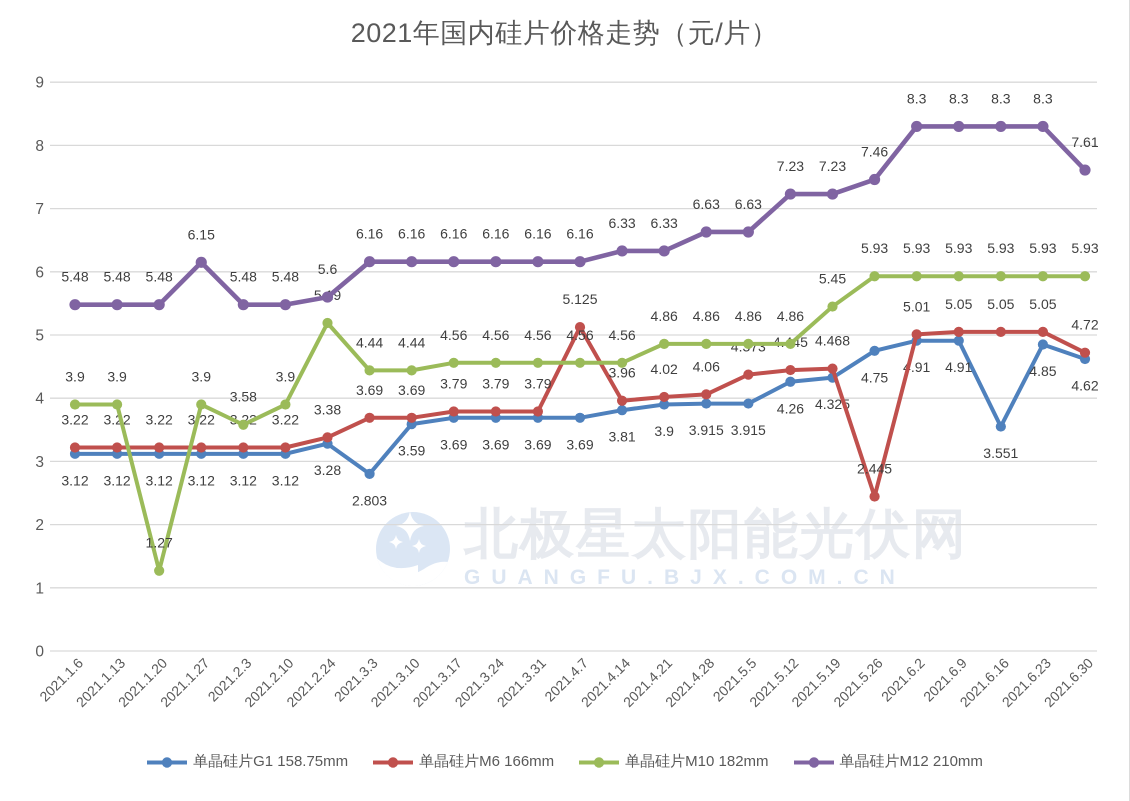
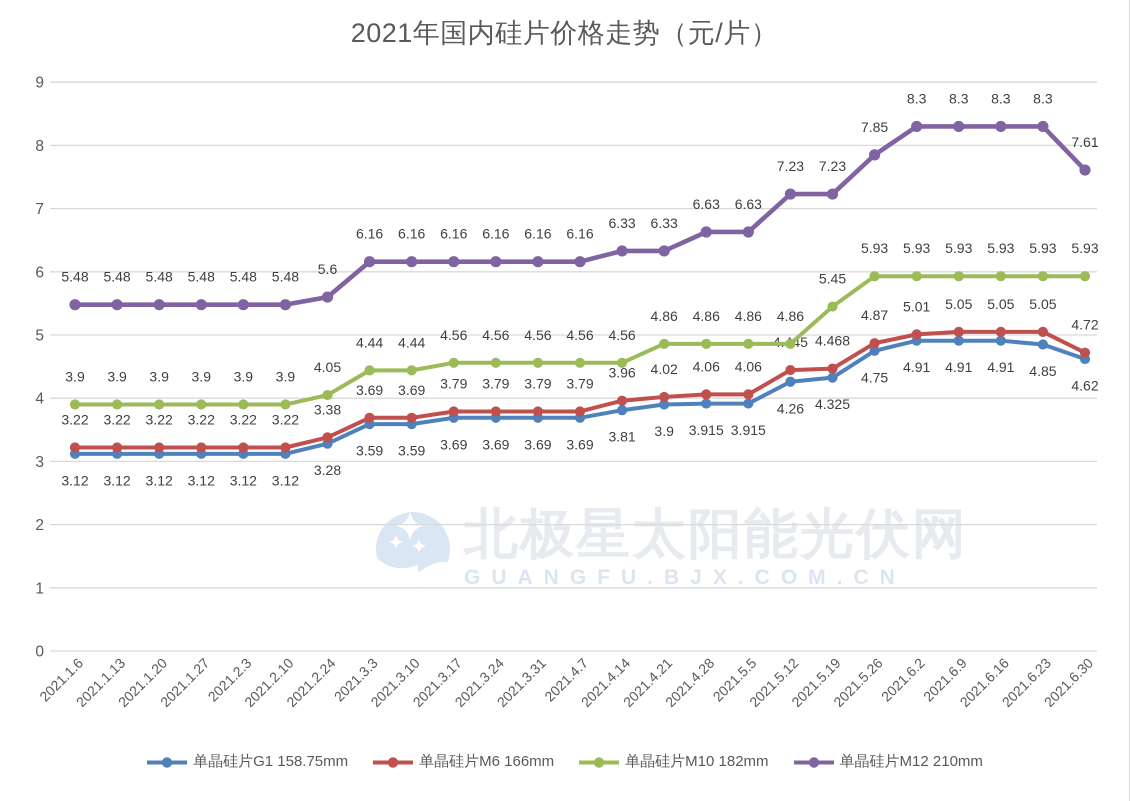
单晶硅片M10 182mm/2021.1.20: 1.27 -> 3.9
单晶硅片M12 210mm/2021.1.27: 6.15 -> 5.48
单晶硅片M10 182mm/2021.2.3: 3.58 -> 3.9
单晶硅片M10 182mm/2021.2.24: 5.19 -> 4.05
单晶硅片G1 158.75mm/2021.3.3: 2.803 -> 3.59
单晶硅片M6 166mm/2021.4.7: 5.125 -> 3.79
单晶硅片M6 166mm/2021.5.5: 4.373 -> 4.06
单晶硅片M6 166mm/2021.5.26: 2.445 -> 4.87
单晶硅片M12 210mm/2021.5.26: 7.46 -> 7.85
单晶硅片G1 158.75mm/2021.6.16: 3.551 -> 4.91
